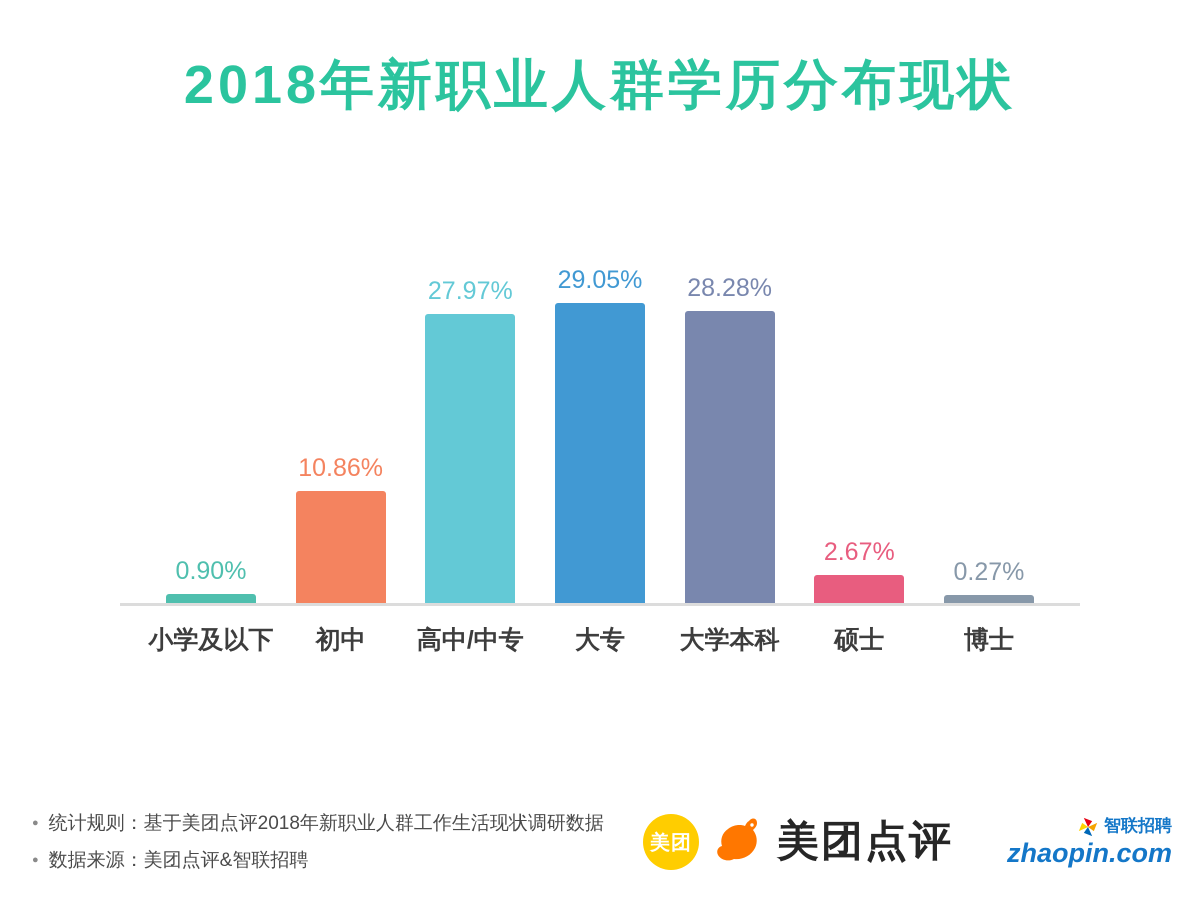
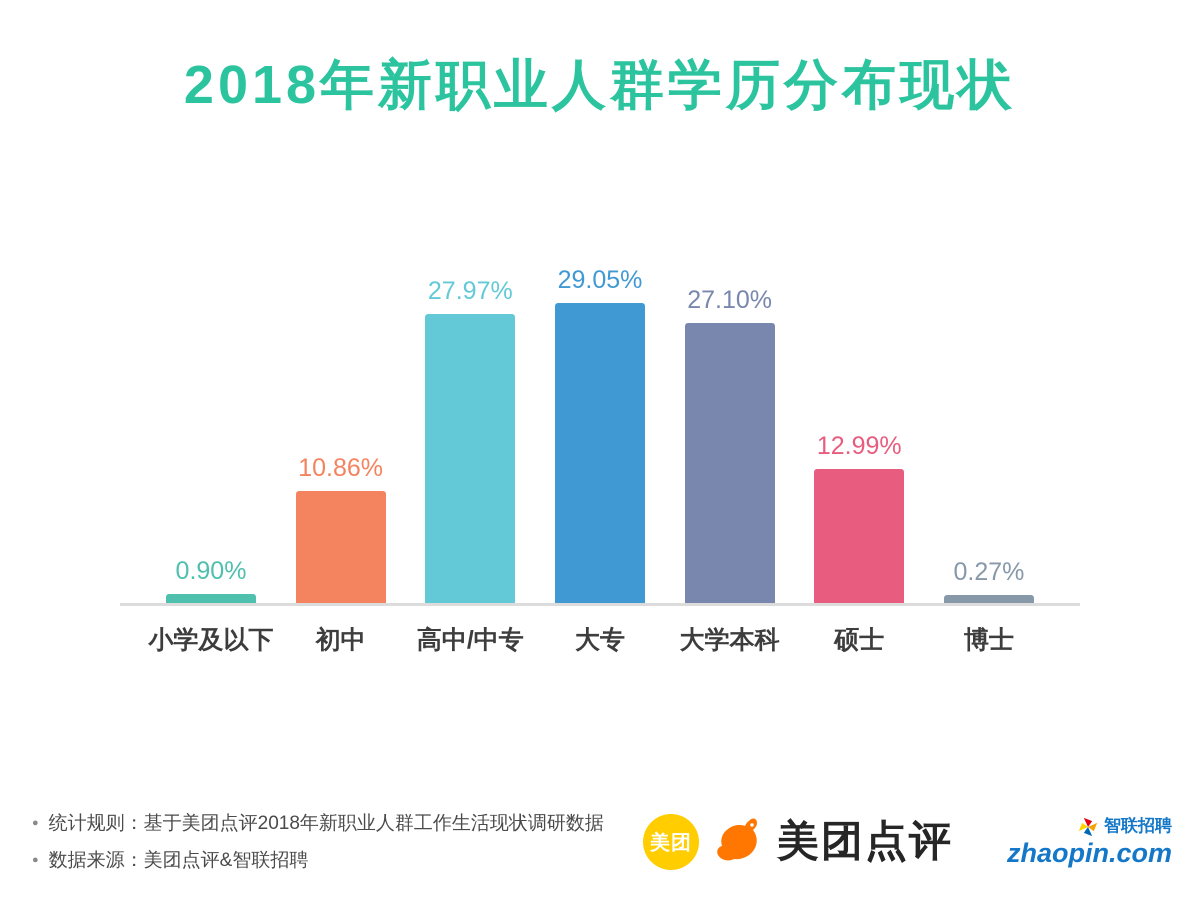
大学本科: 28.28% -> 27.10%
硕士: 2.67% -> 12.99%
